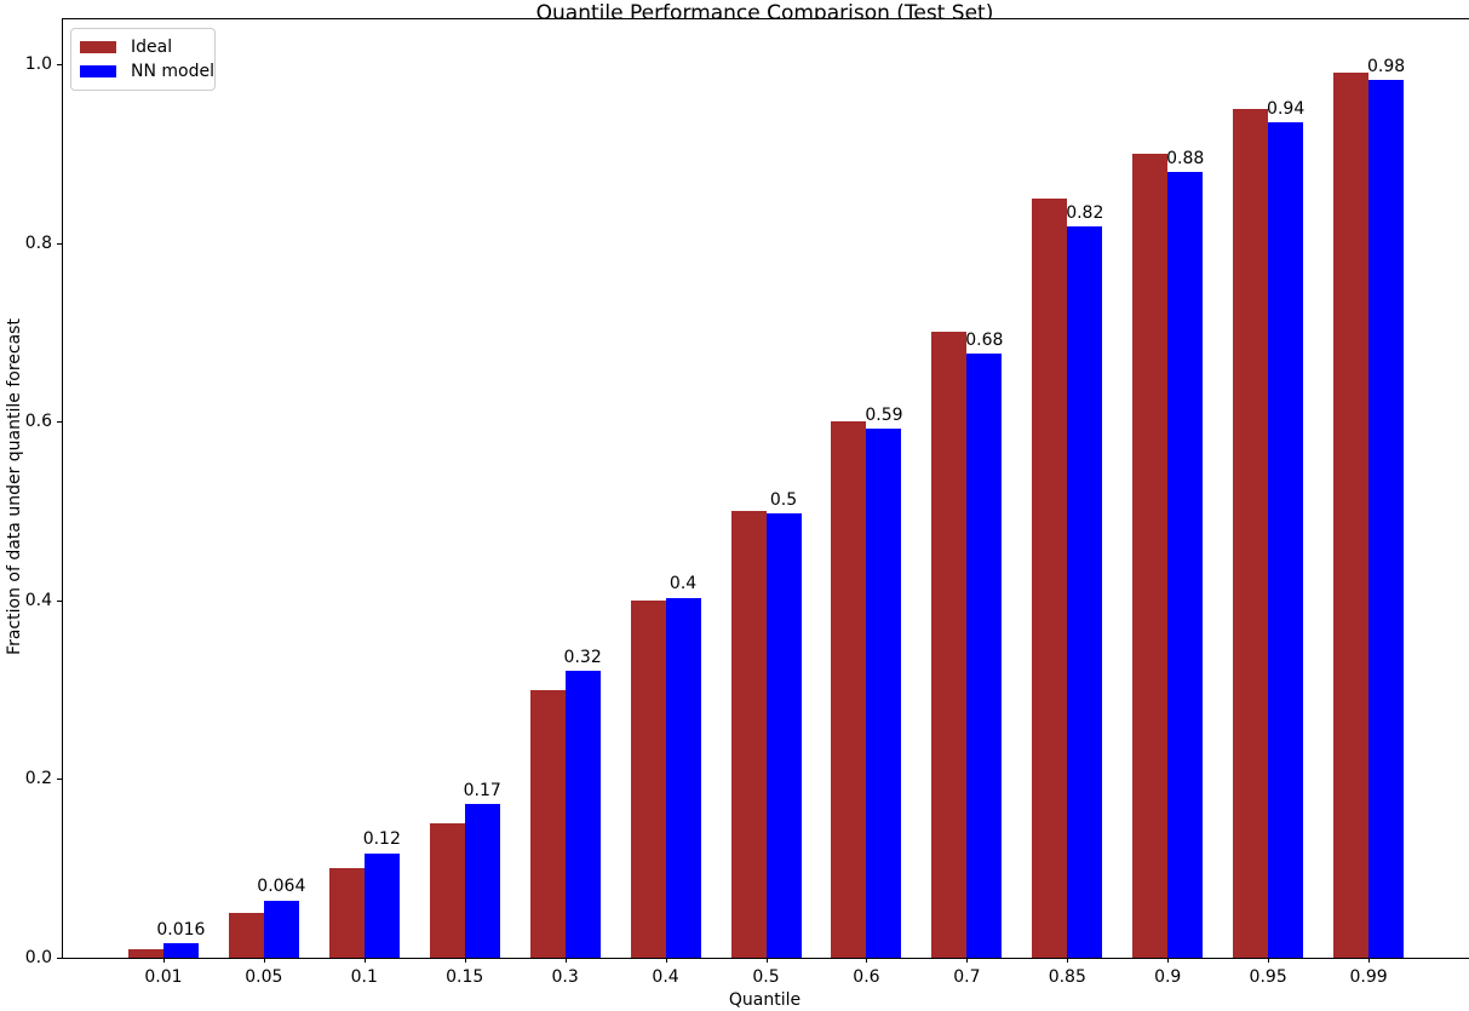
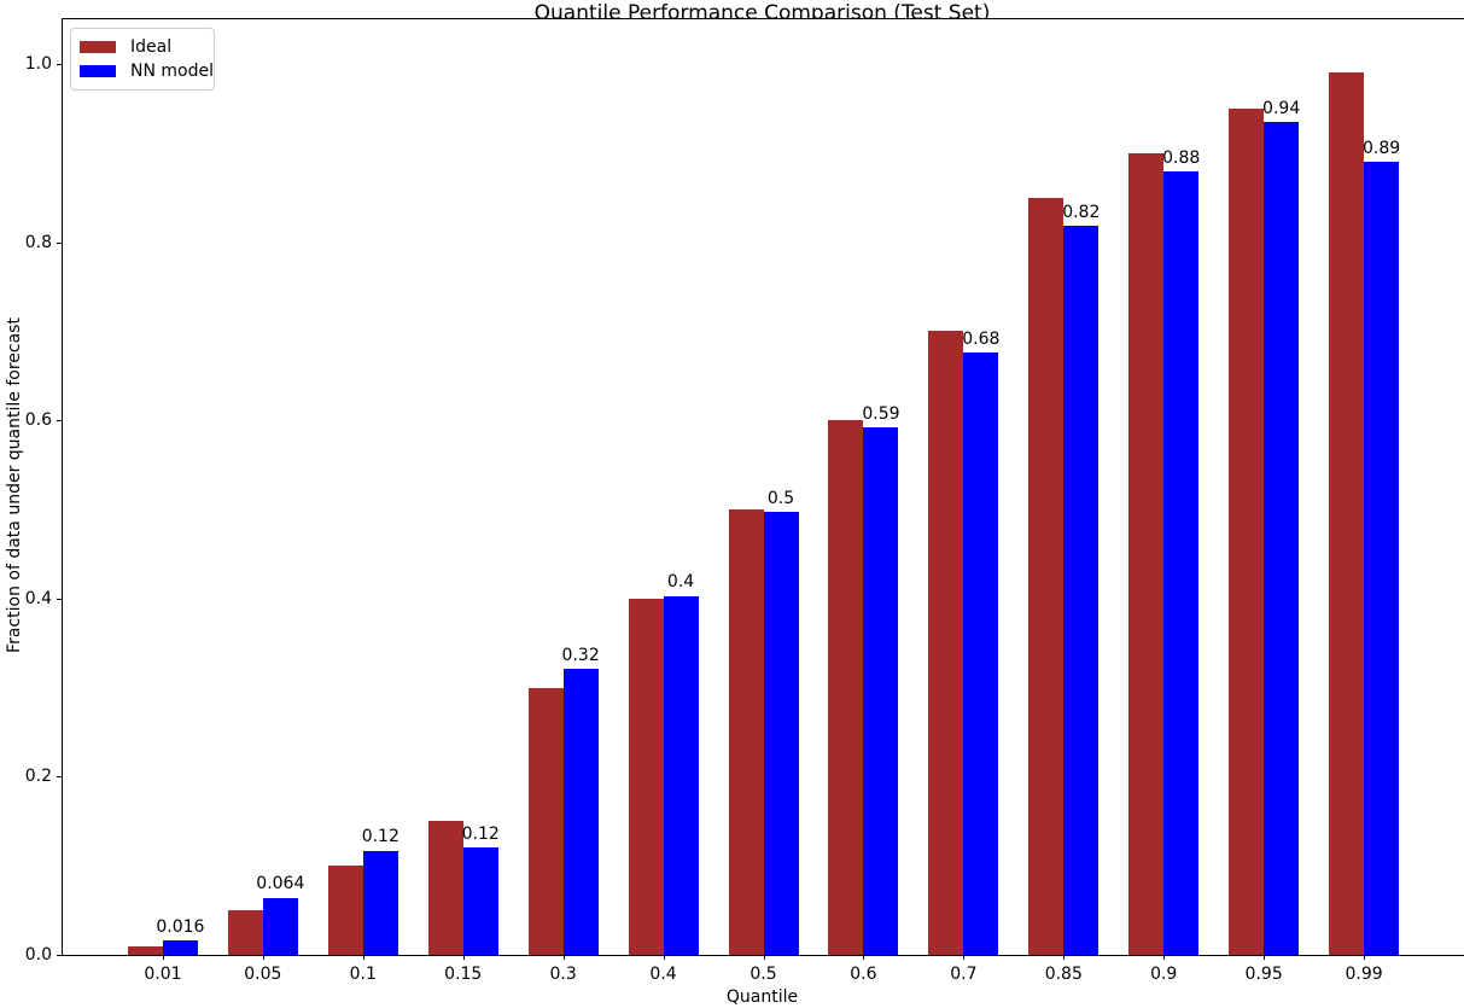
NN model/0.15: 0.17 -> 0.12
NN model/0.99: 0.98 -> 0.89
